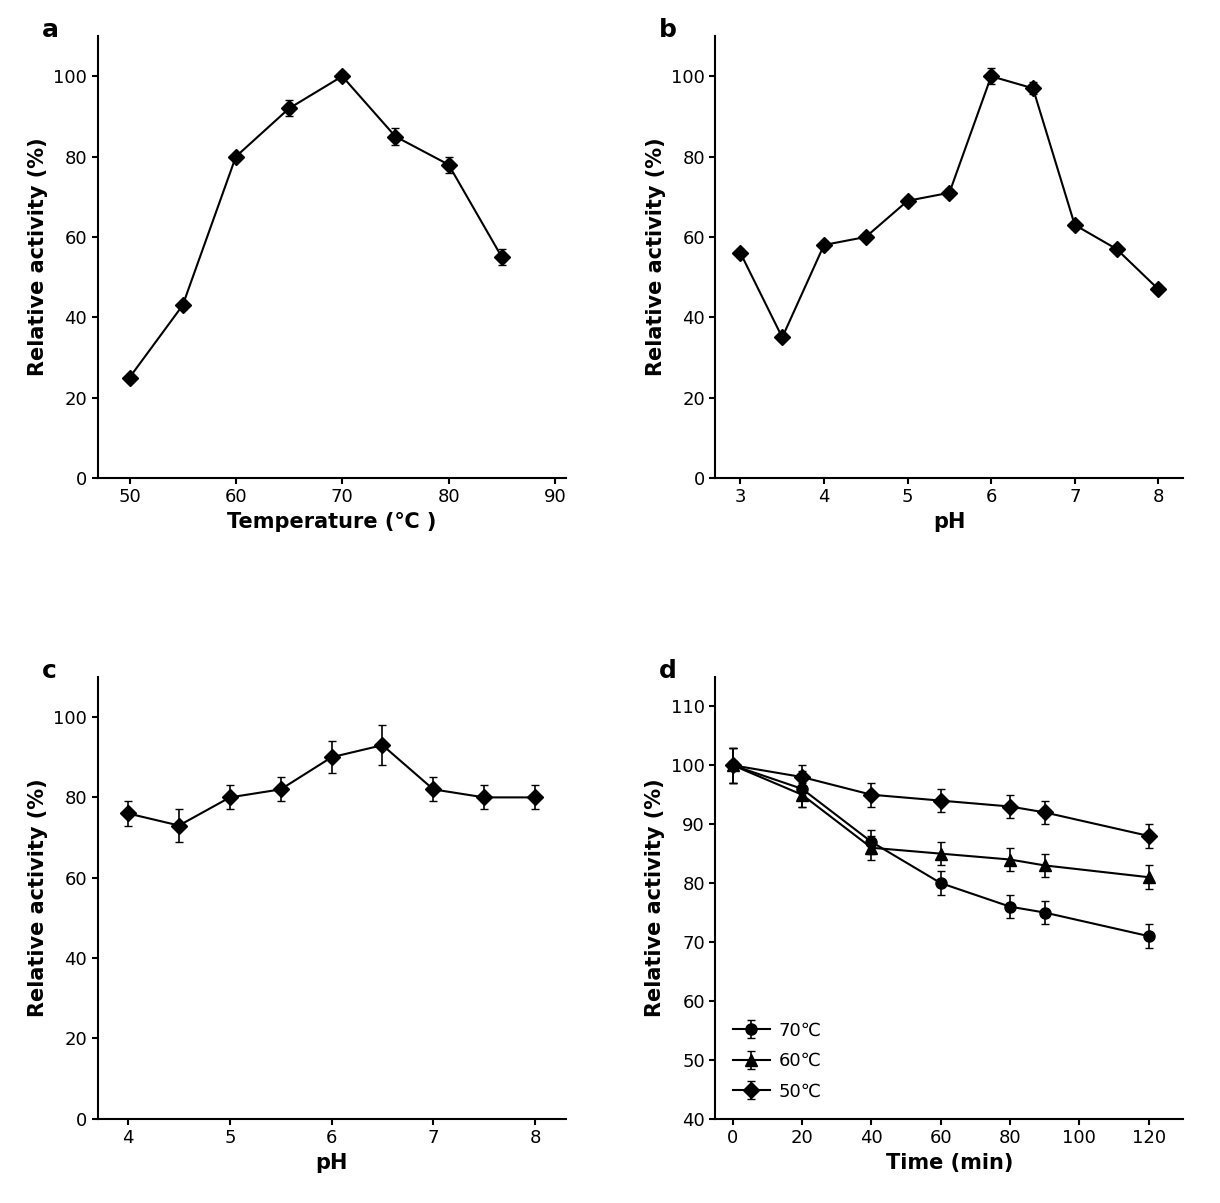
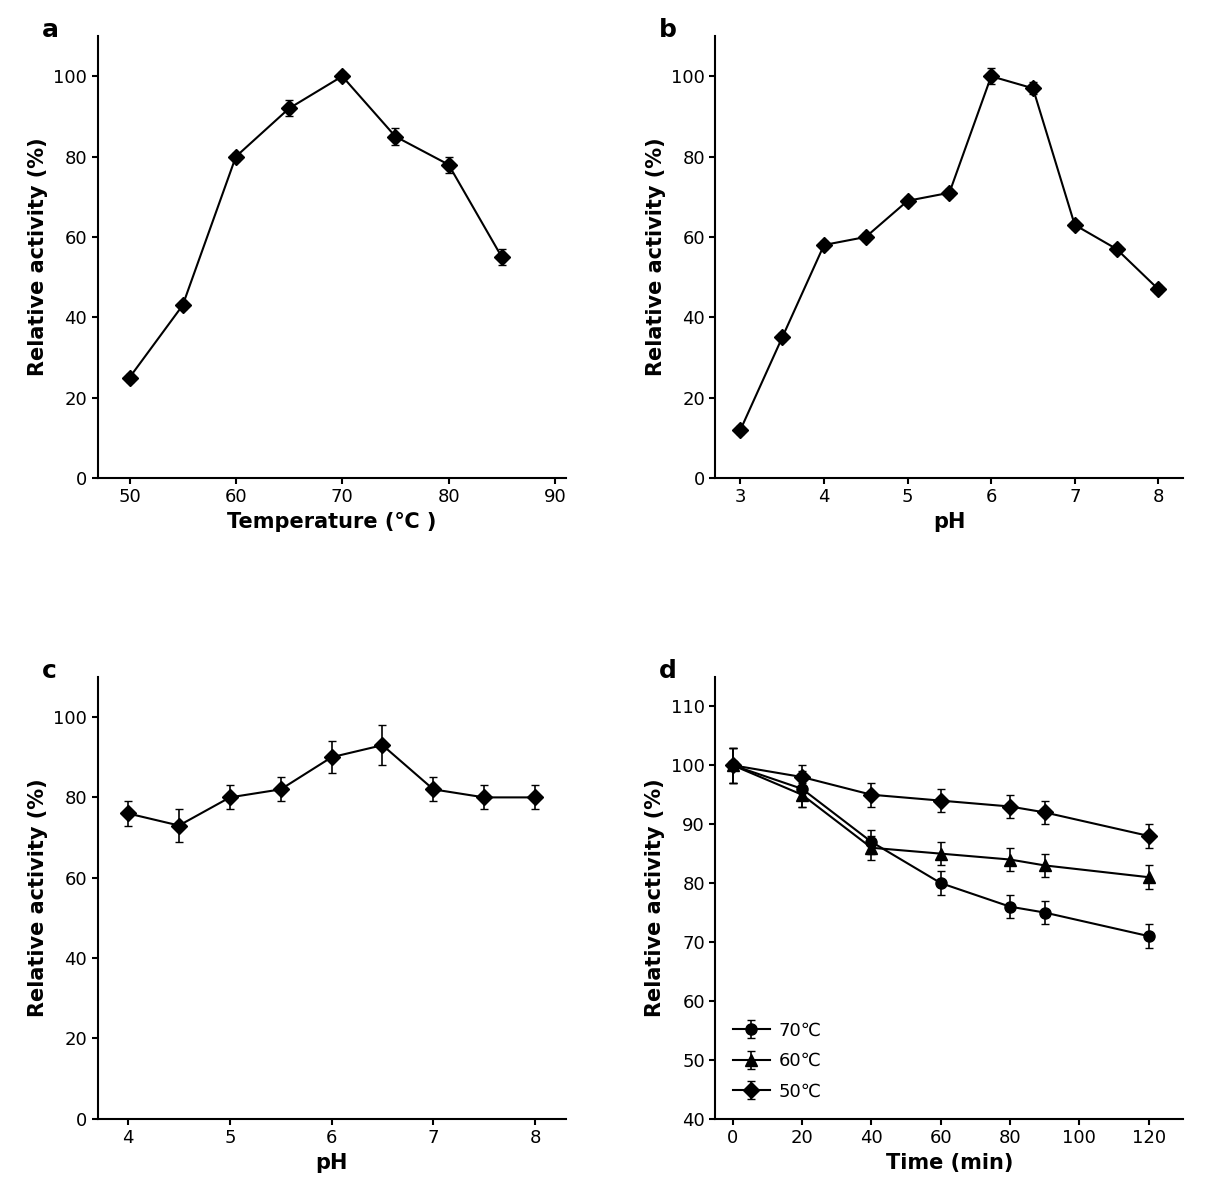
3: 56 -> 12
